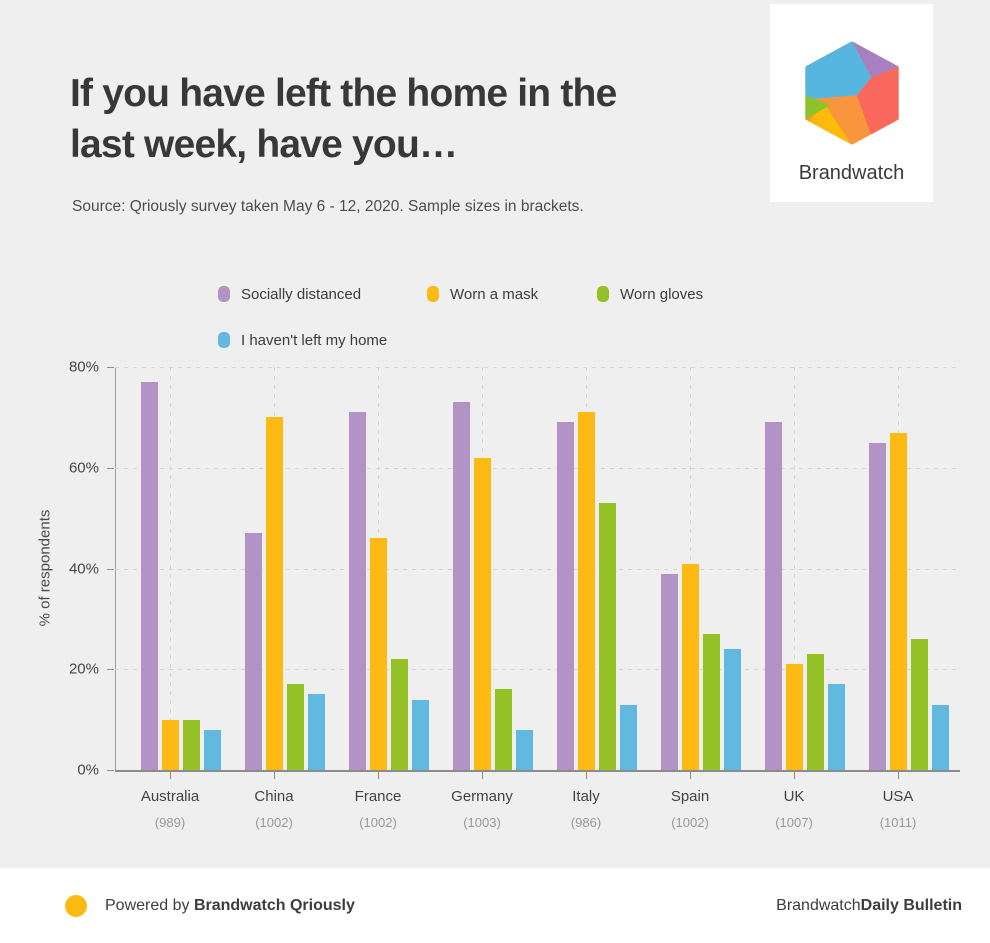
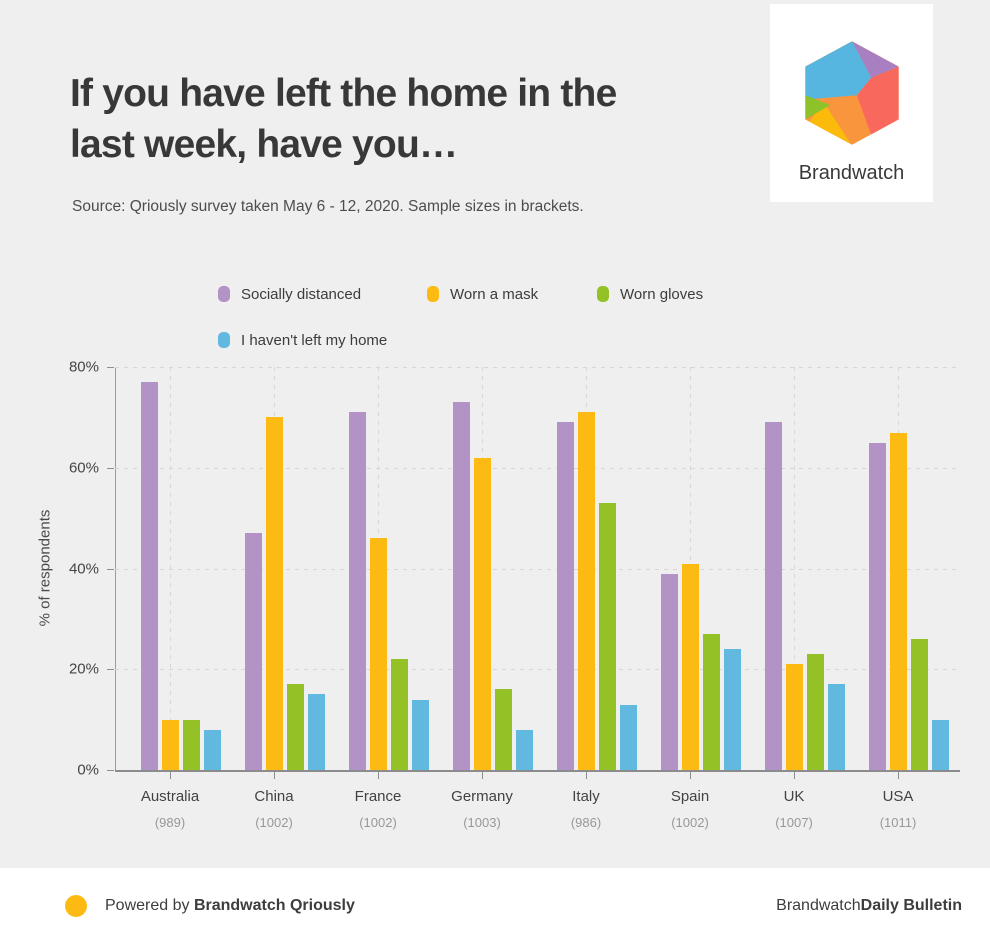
I haven't left my home/USA: 13% -> 10%
